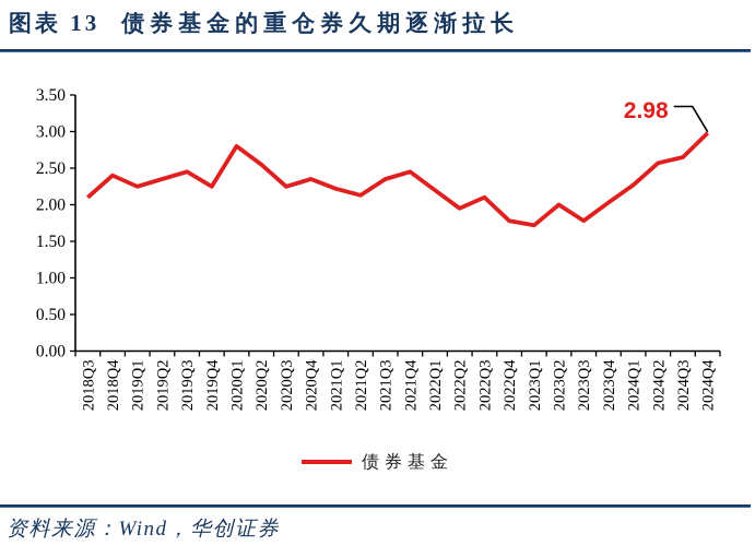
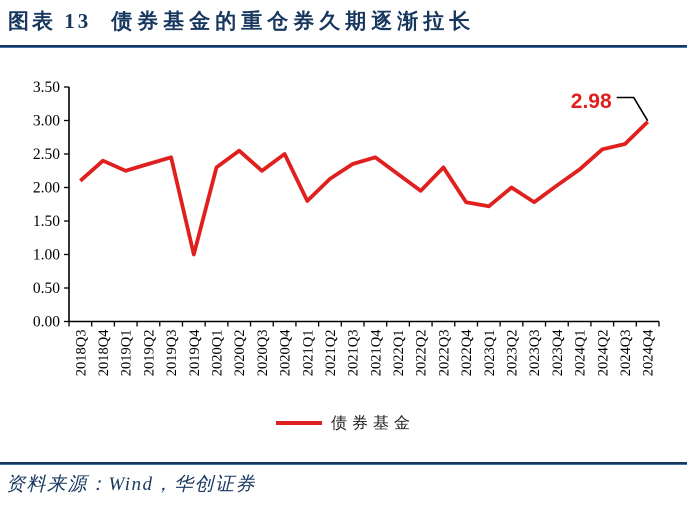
2019Q4: 2.2 -> 1.0
2020Q1: 2.8 -> 2.3
2020Q4: 2.4 -> 2.5
2021Q1: 2.2 -> 1.8
2022Q3: 2.1 -> 2.3
